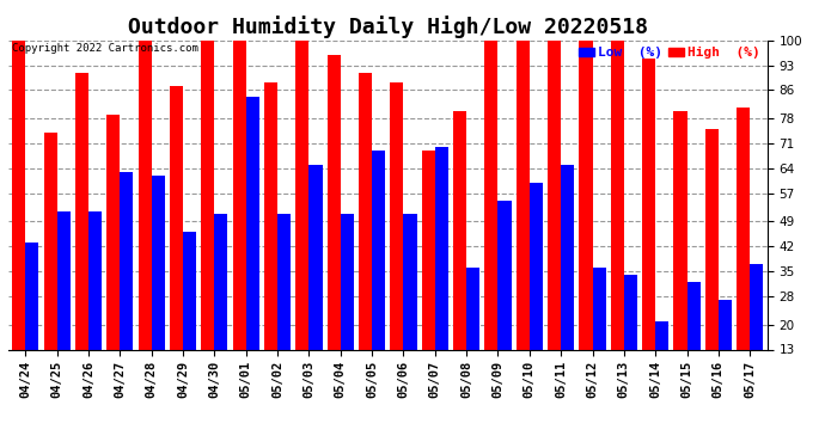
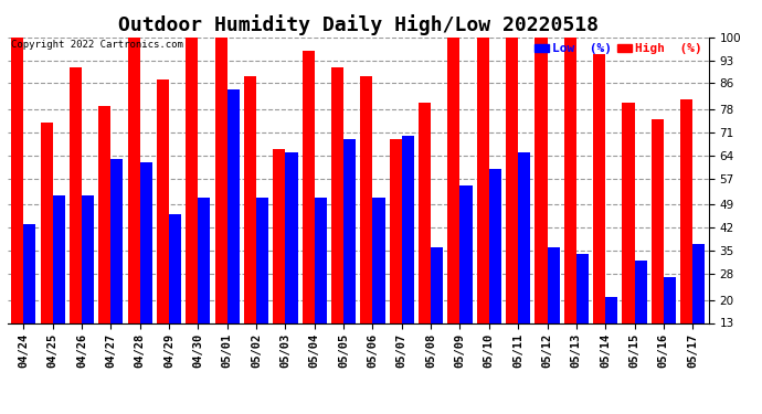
High (%)/05/03: 100 -> 66
